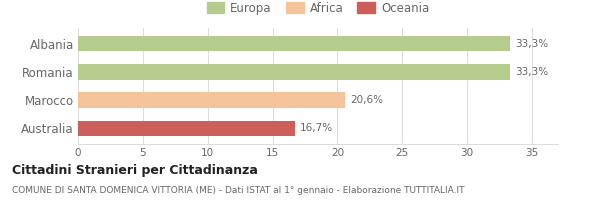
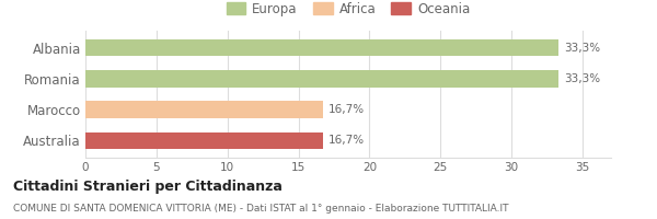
Marocco: 20,6% -> 16,7%
